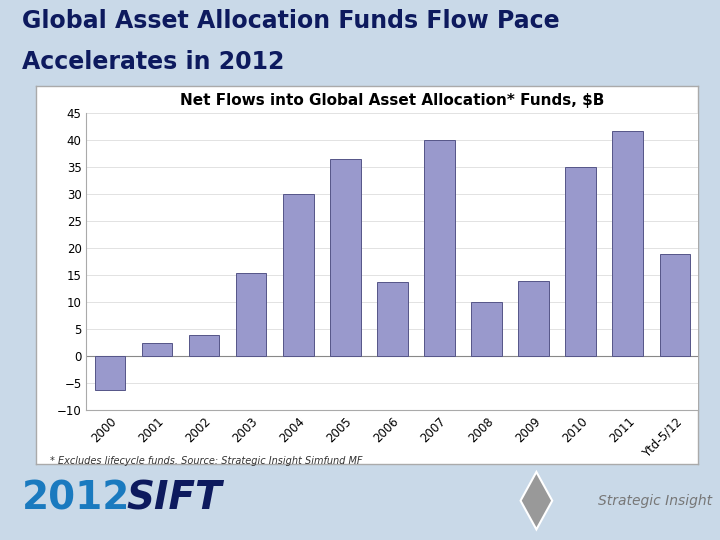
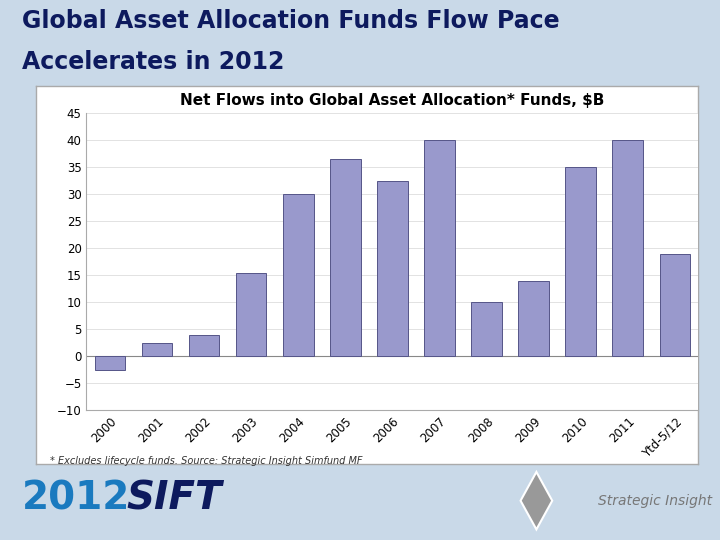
2000: -6.2 -> -2.5
2006: 13.8 -> 32.5
2011: 41.8 -> 40.0
